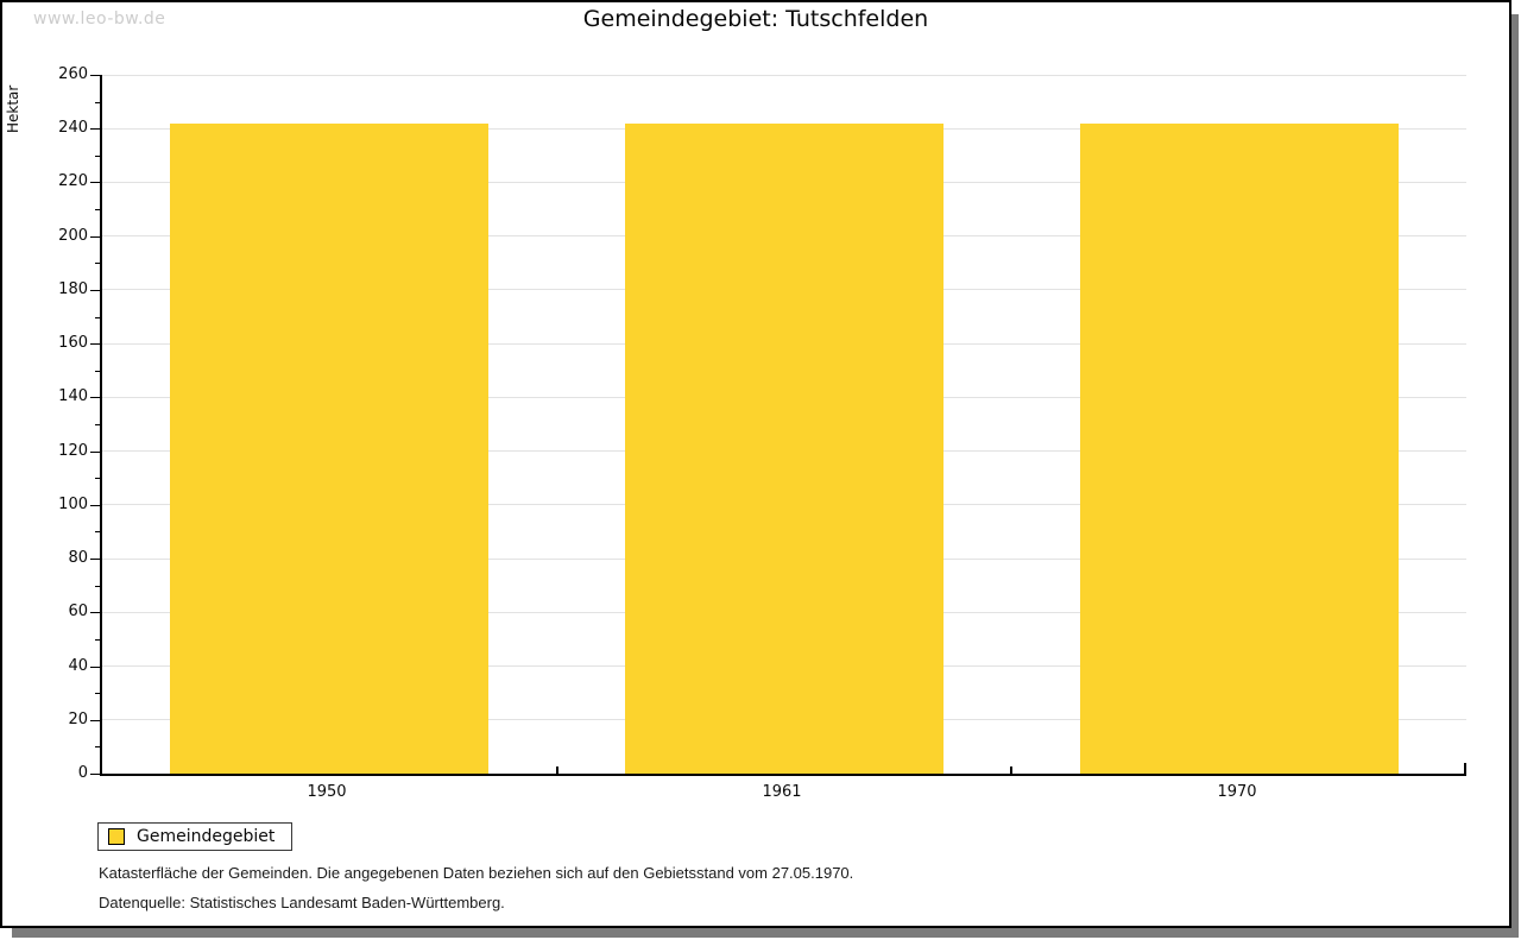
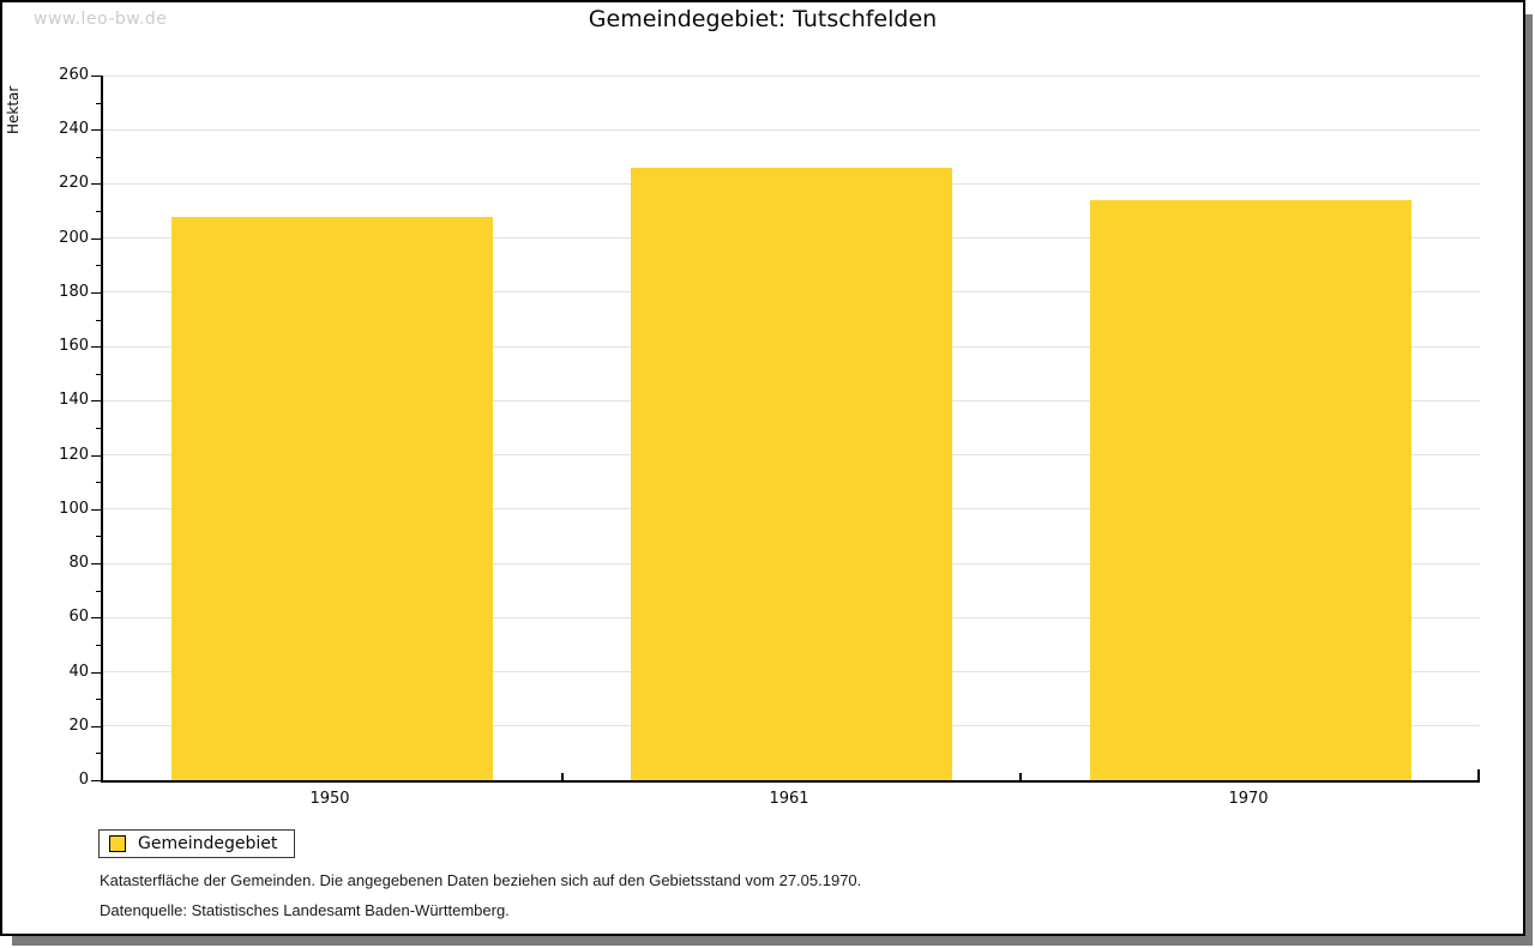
1950: 242 -> 208
1961: 242 -> 226
1970: 242 -> 214
